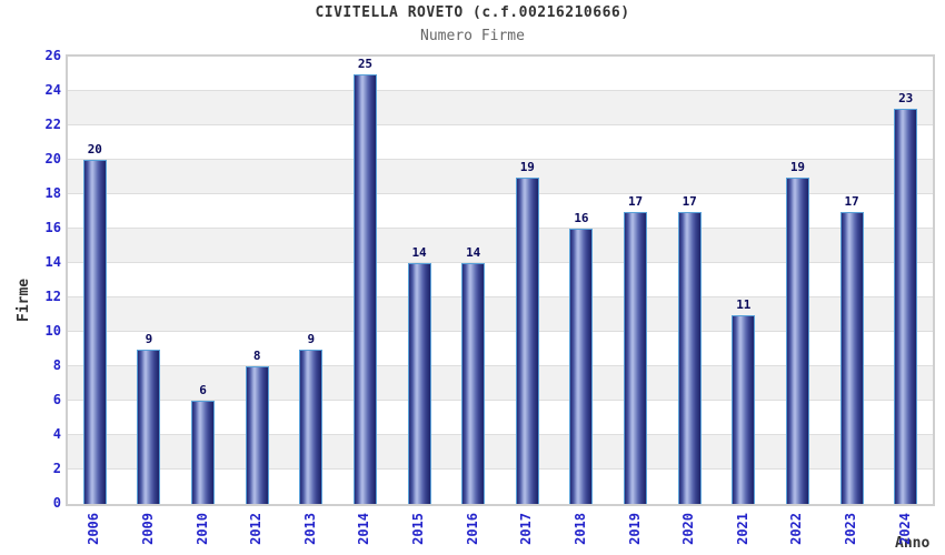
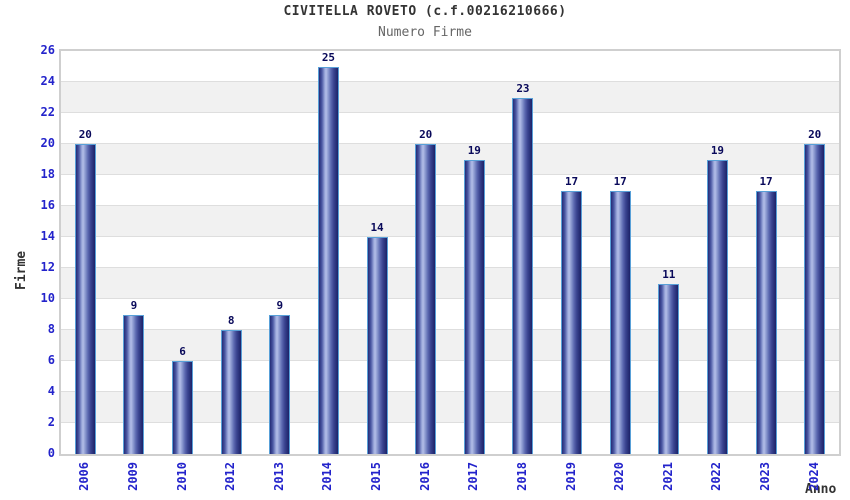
2016: 14 -> 20
2018: 16 -> 23
2024: 23 -> 20
